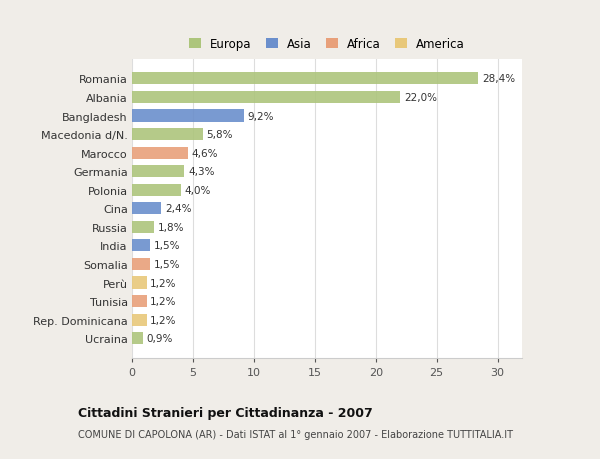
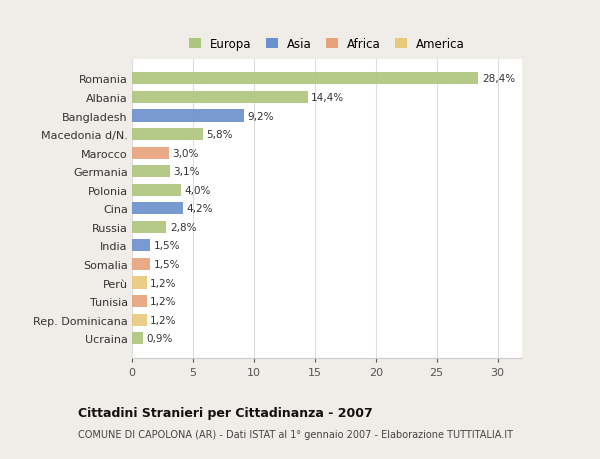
Albania: 22,0% -> 14,4%
Marocco: 4,6% -> 3,0%
Germania: 4,3% -> 3,1%
Cina: 2,4% -> 4,2%
Russia: 1,8% -> 2,8%
